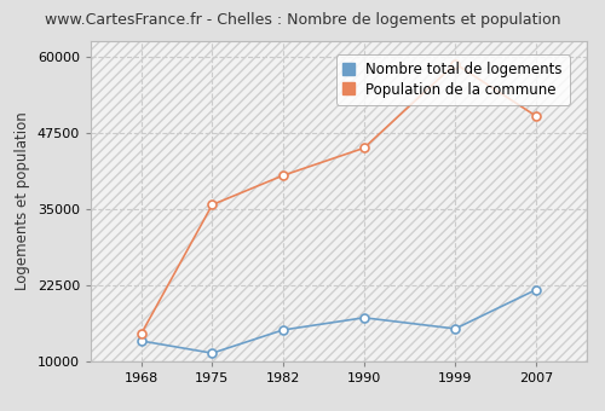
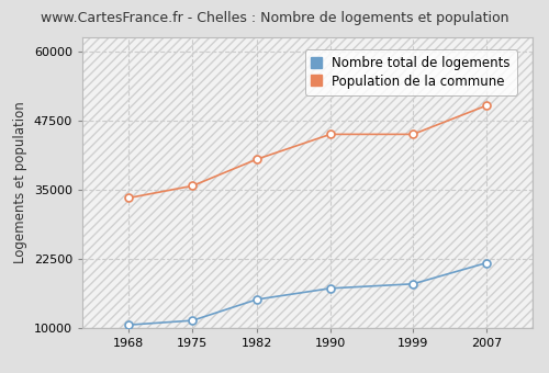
Nombre total de logements/1968: 13400 -> 10600
Population de la commune/1968: 14600 -> 33500
Nombre total de logements/1999: 15400 -> 18000
Population de la commune/1999: 58800 -> 45000
